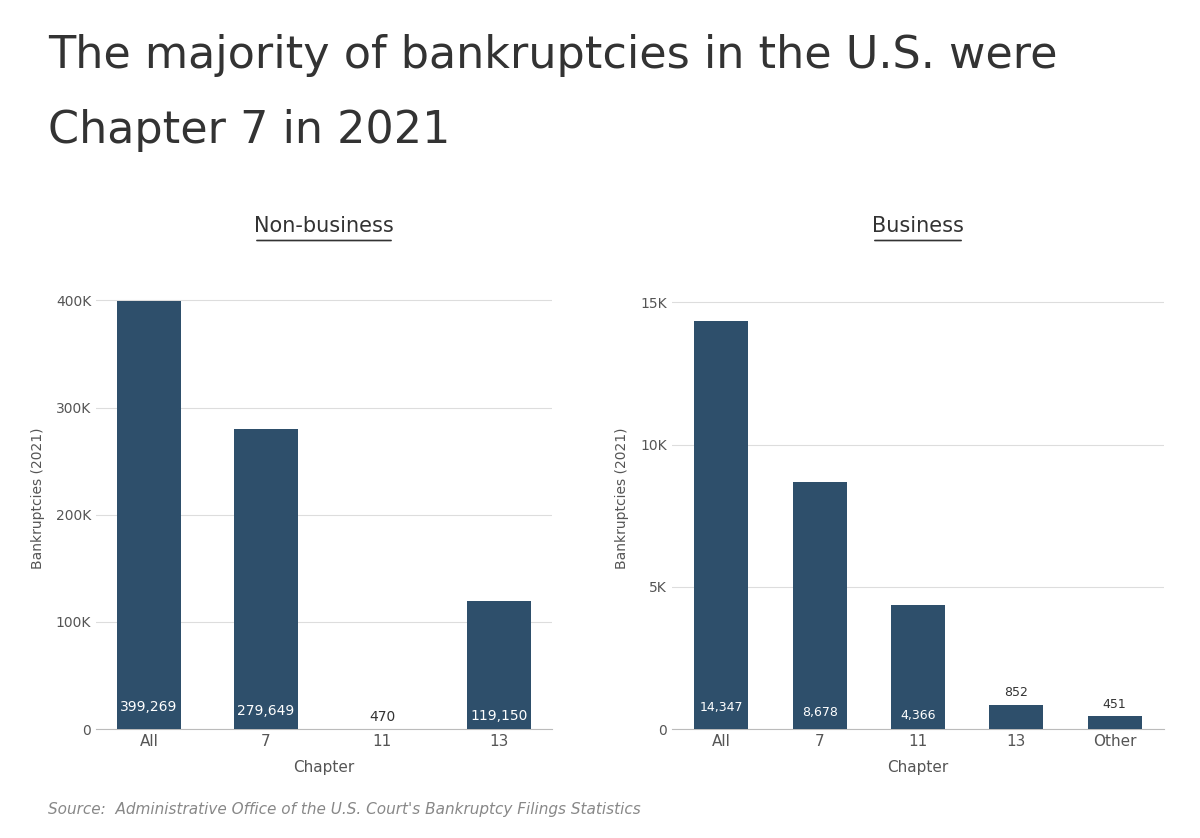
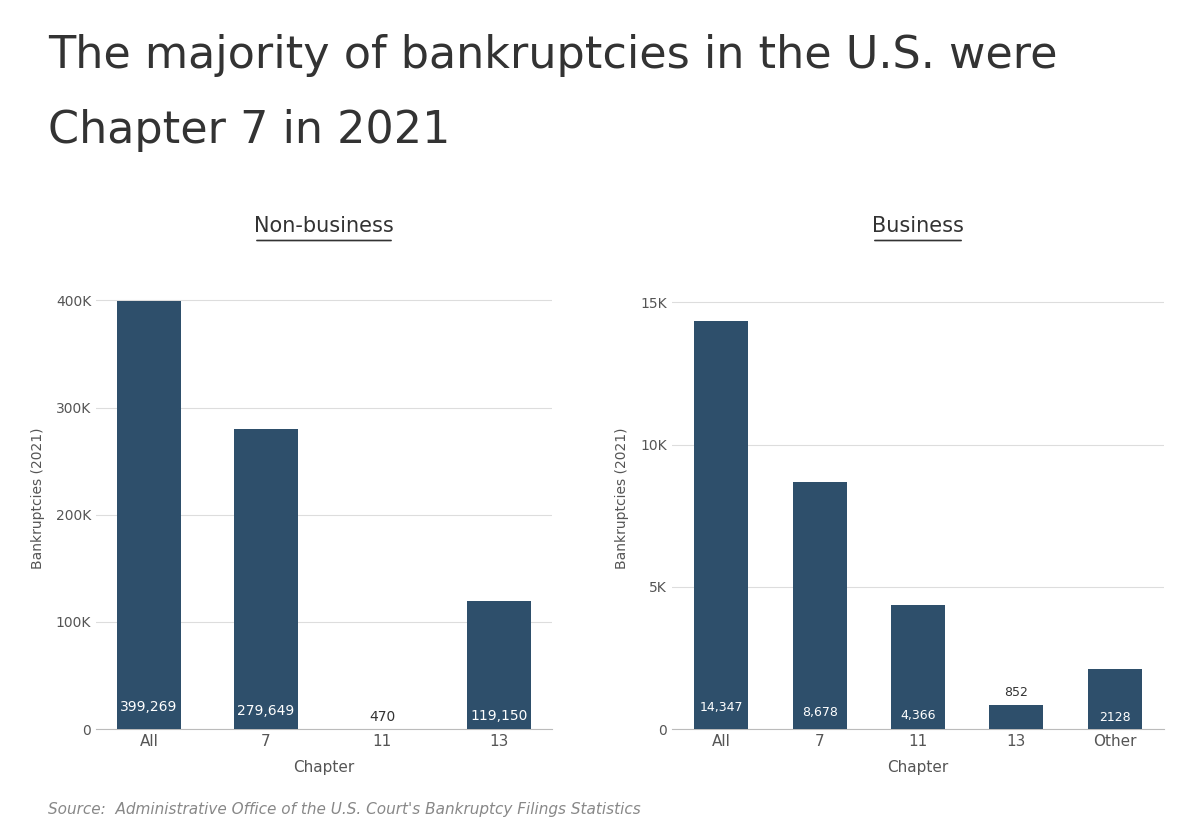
Other: 451 -> 2128
